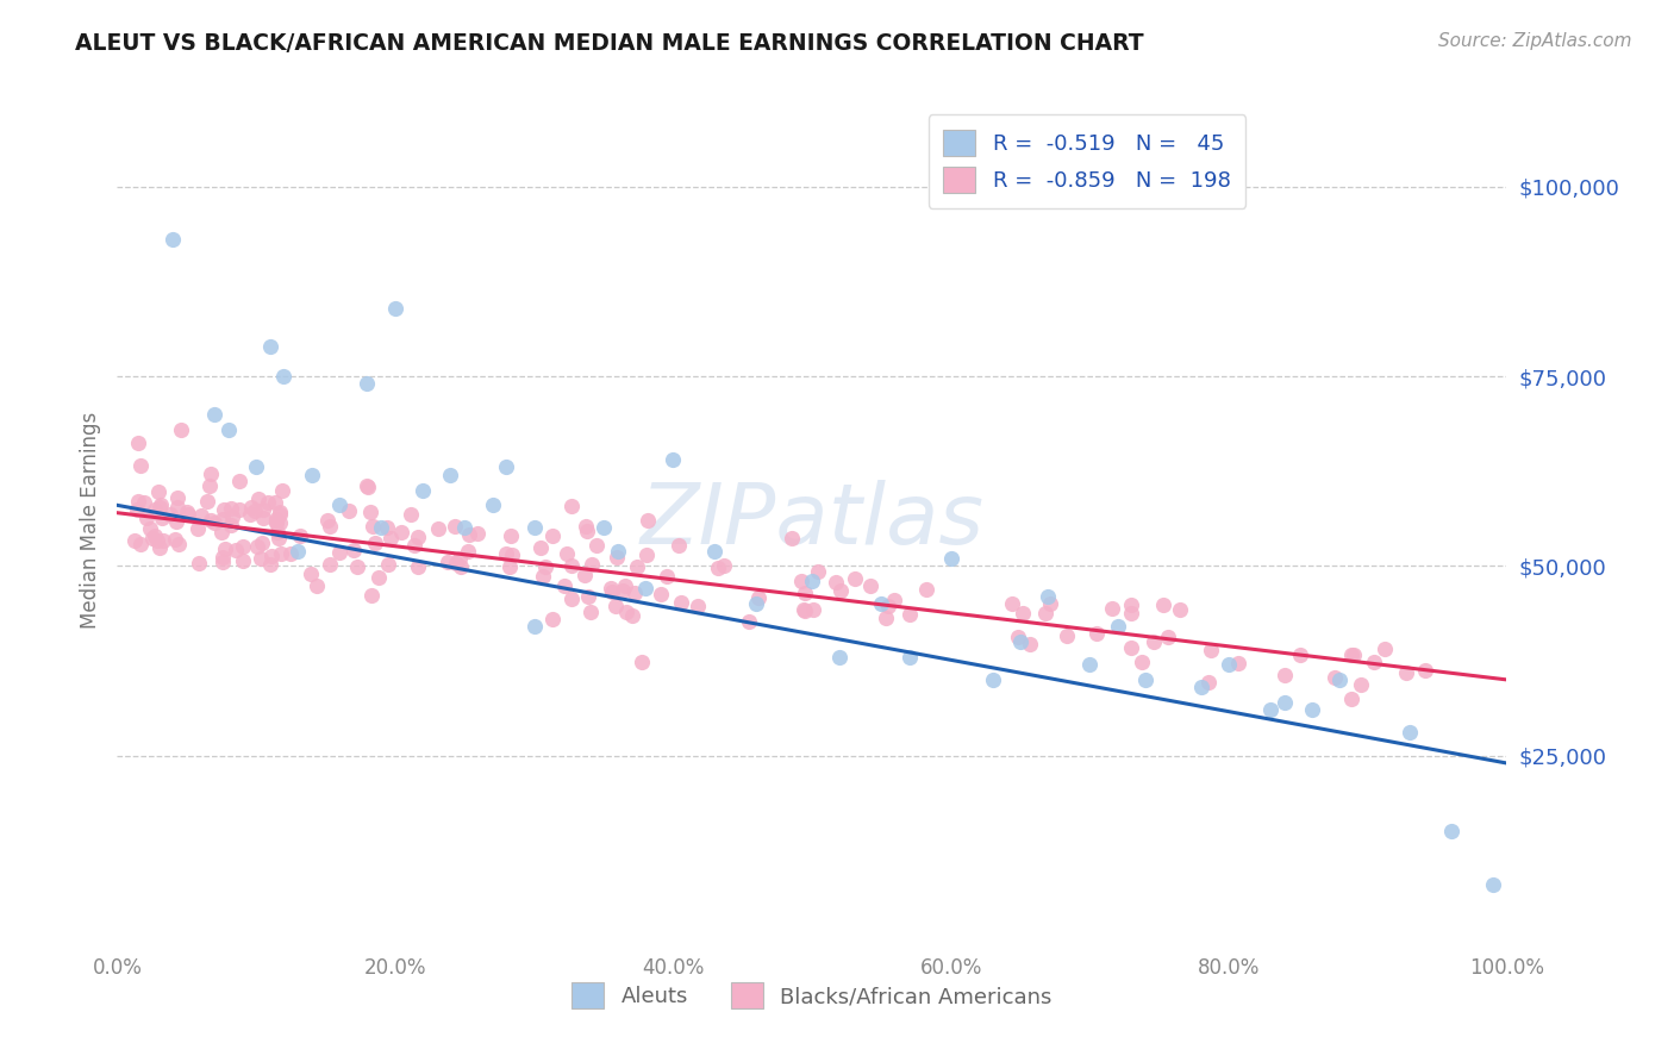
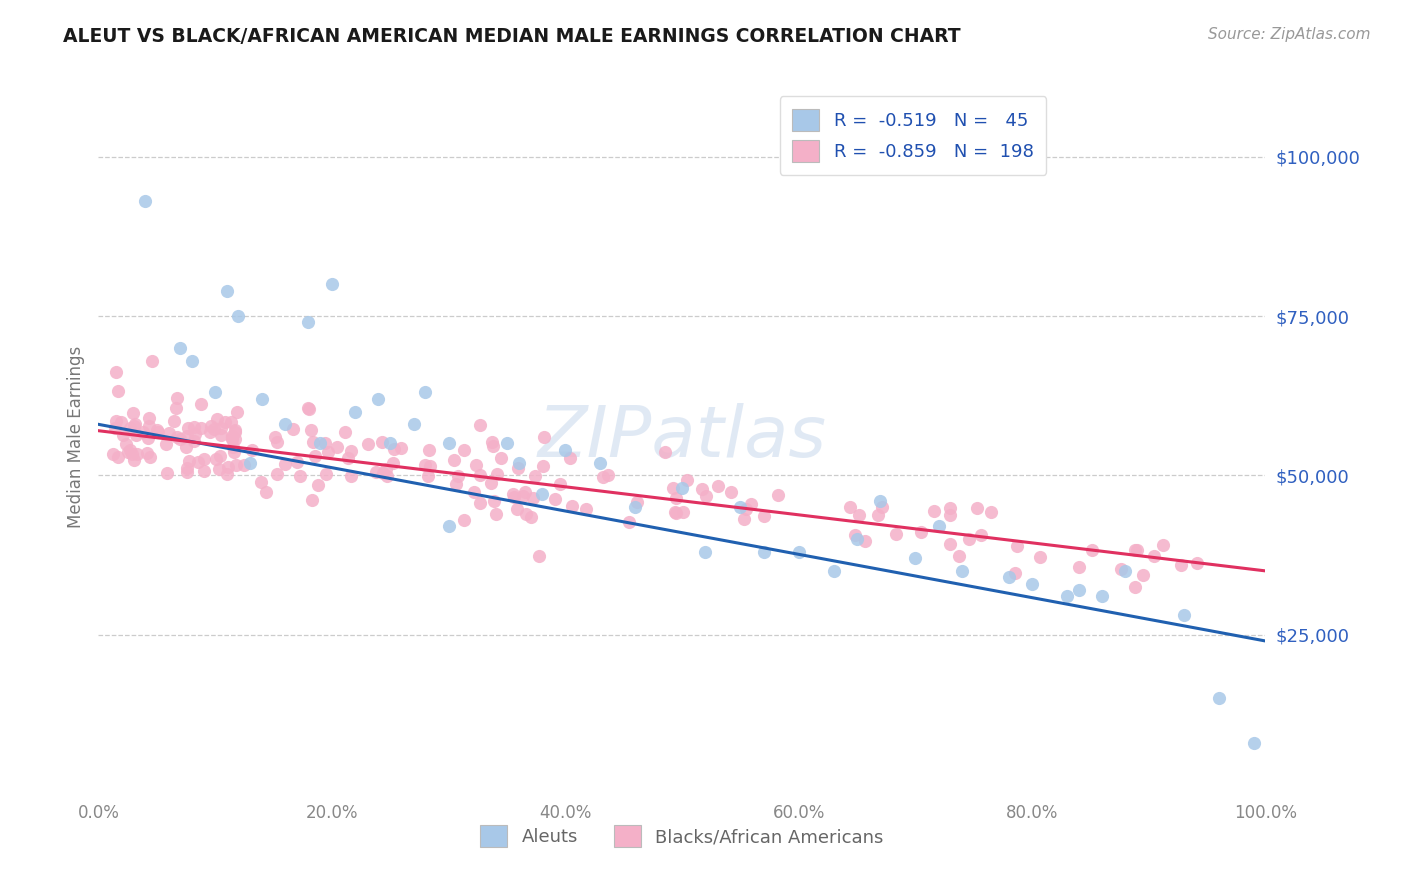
Aleuts/20.0%: $84,000 -> $80,000
Aleuts/40.0%: $64,000 -> $54,000
Aleuts/60.0%: $51,000 -> $38,000
Aleuts/80.0%: $37,000 -> $33,000
